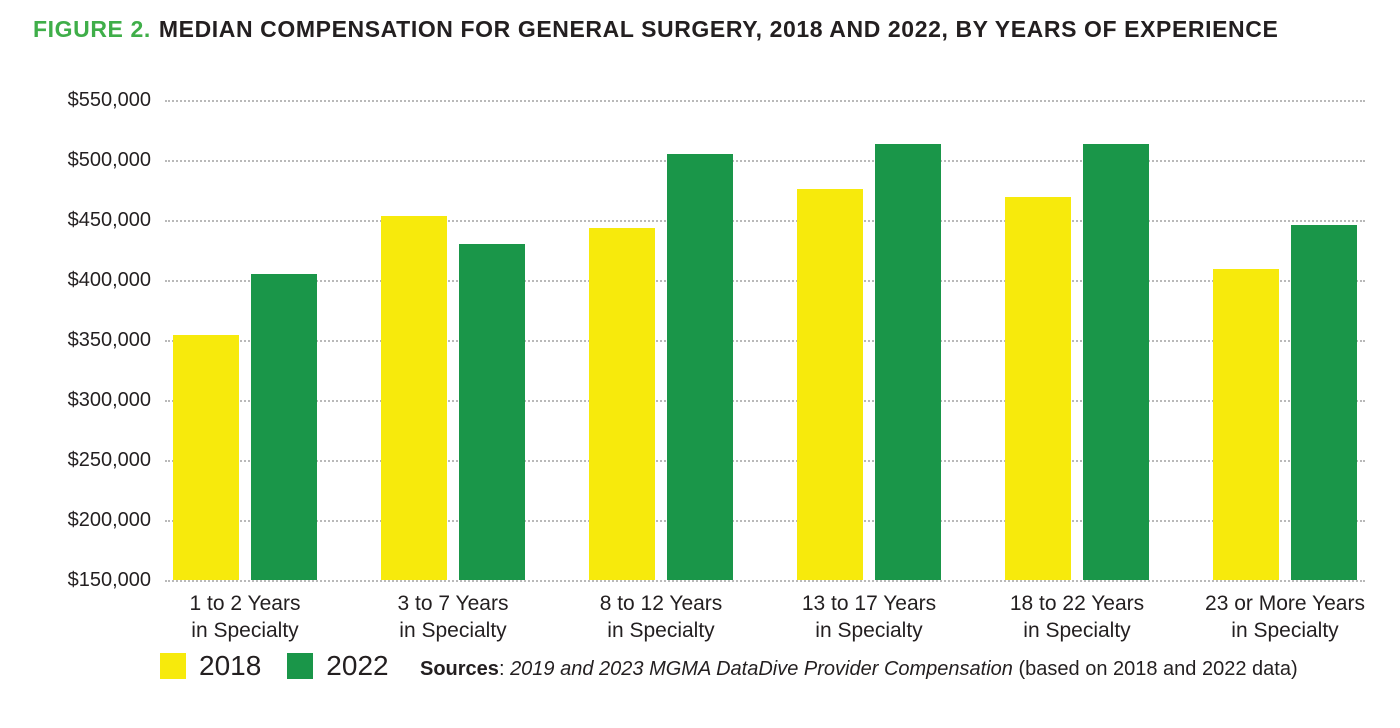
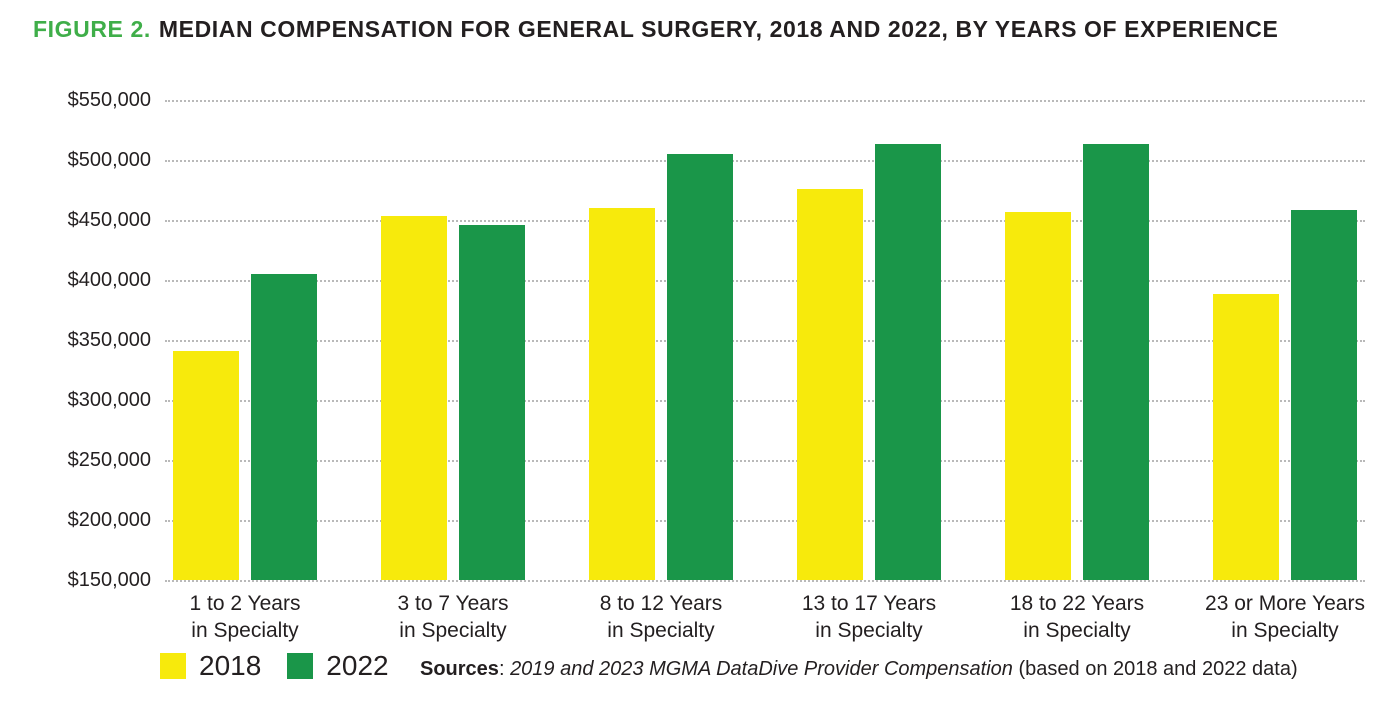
2018/1 to 2 Years in Specialty: $354000 -> $341000
2022/3 to 7 Years in Specialty: $430000 -> $446000
2018/8 to 12 Years in Specialty: $443000 -> $460000
2018/18 to 22 Years in Specialty: $469000 -> $457000
2018/23 or More Years in Specialty: $409000 -> $388000
2022/23 or More Years in Specialty: $446000 -> $458000
